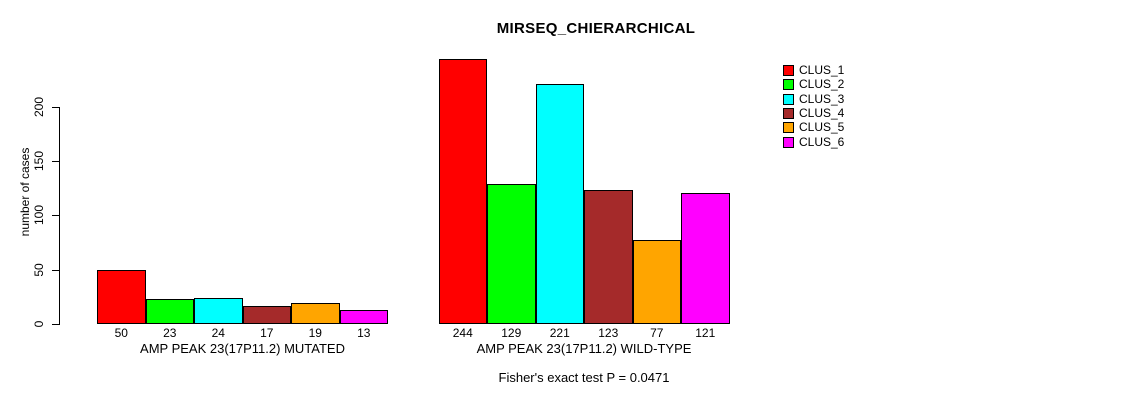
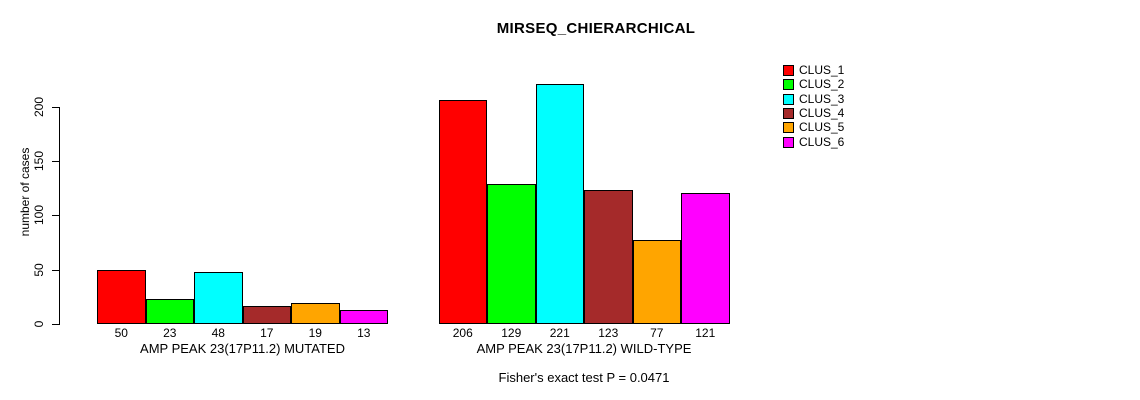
CLUS_3/AMP PEAK 23(17P11.2) MUTATED: 24 -> 48
CLUS_1/AMP PEAK 23(17P11.2) WILD-TYPE: 244 -> 206
